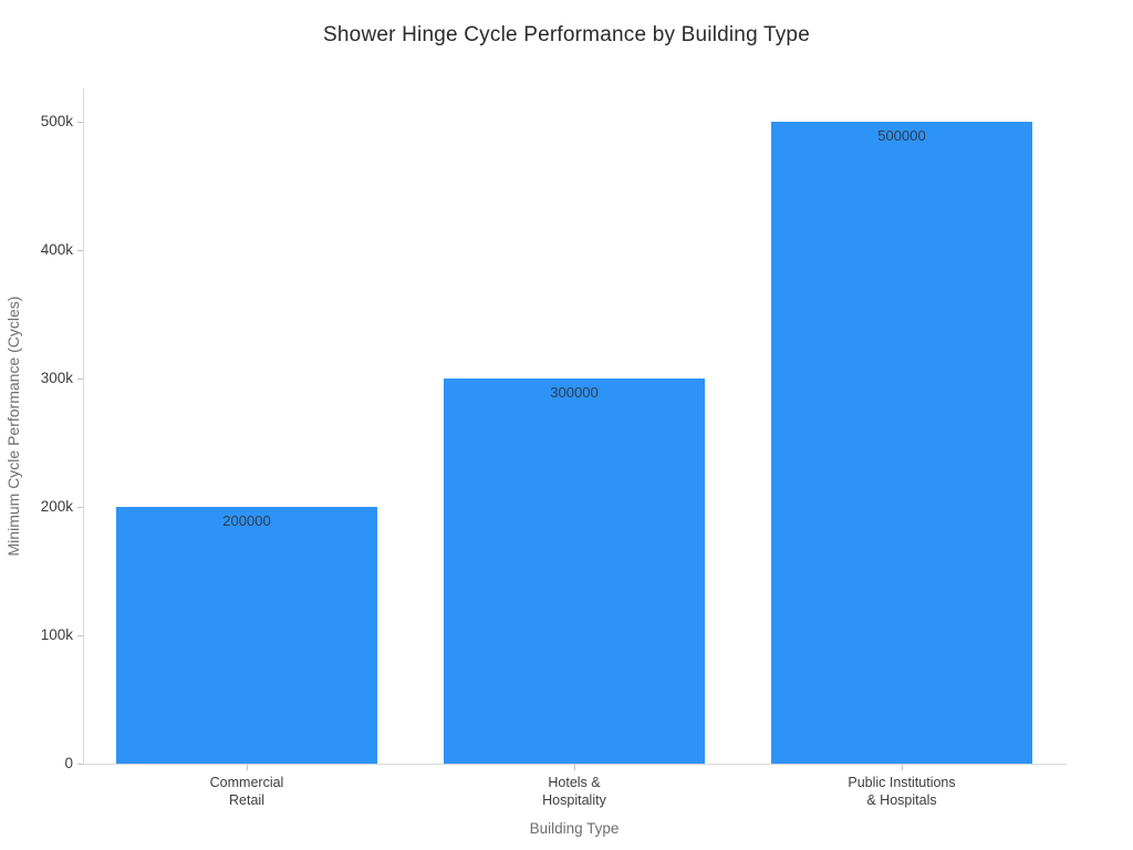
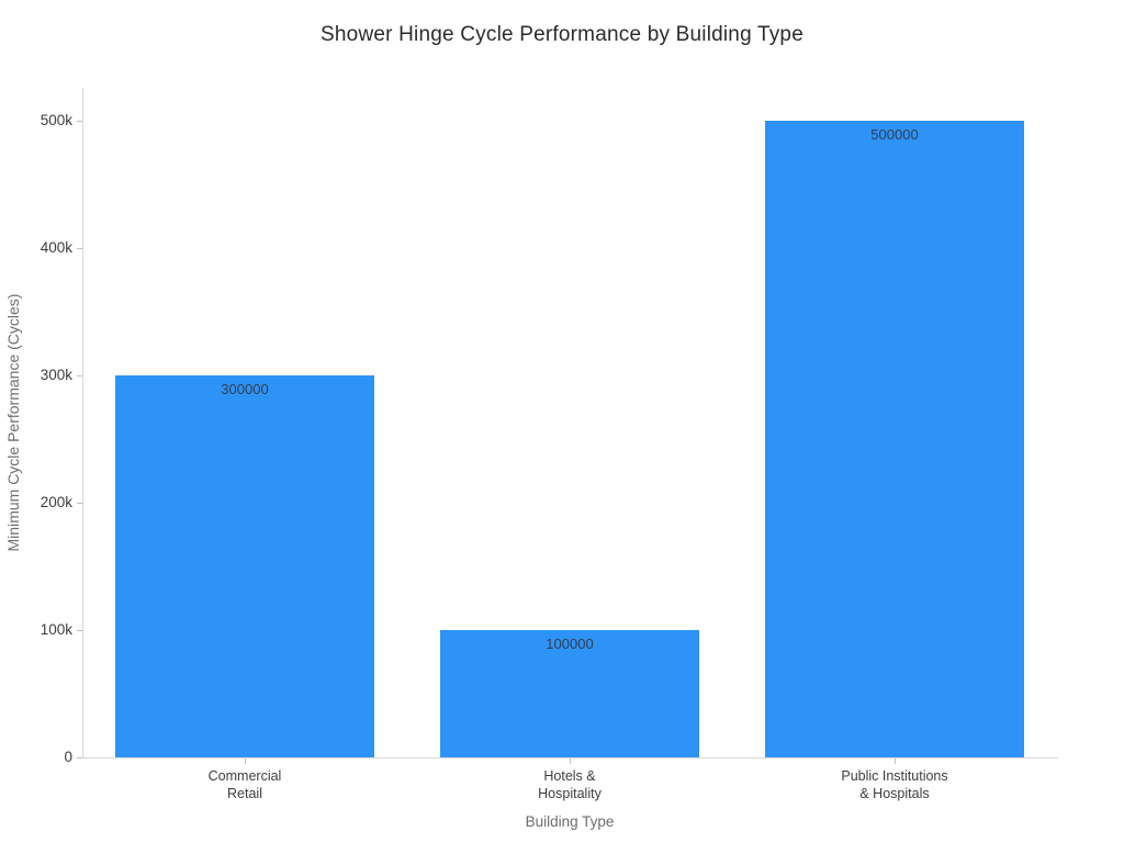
Commercial Retail: 200000 -> 300000
Hotels & Hospitality: 300000 -> 100000
